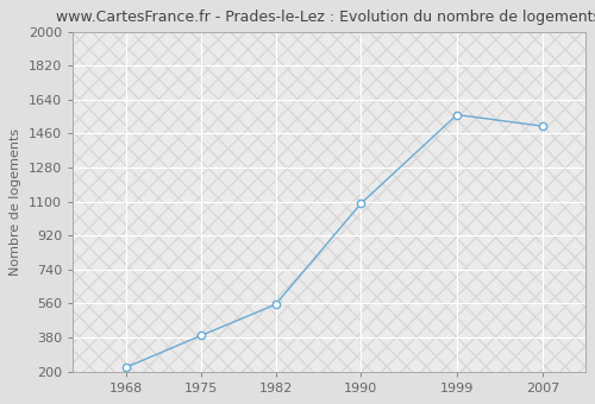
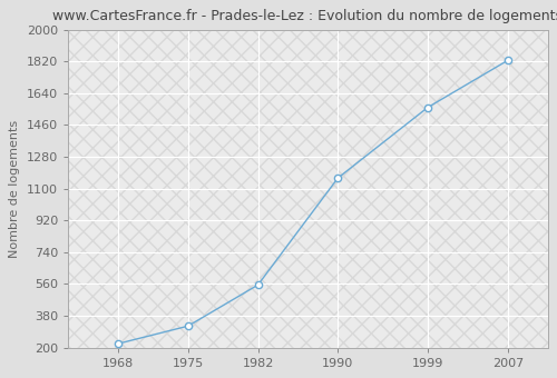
1975: 390 -> 320
1990: 1090 -> 1160
2007: 1500 -> 1830
